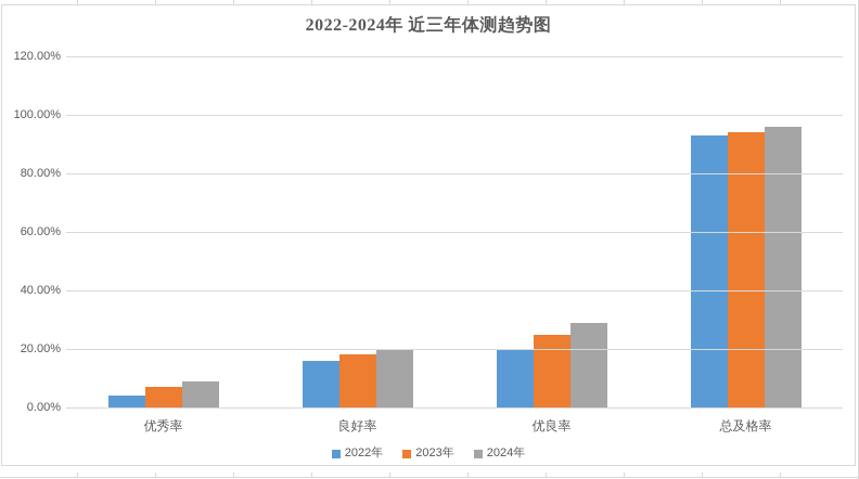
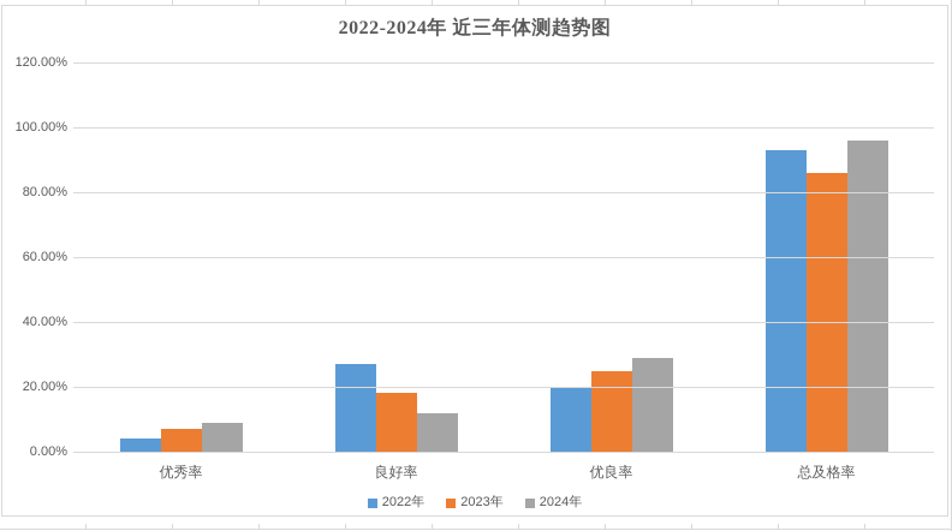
2022年/良好率: 16% -> 27%
2024年/良好率: 20% -> 12%
2023年/总及格率: 94% -> 86%
